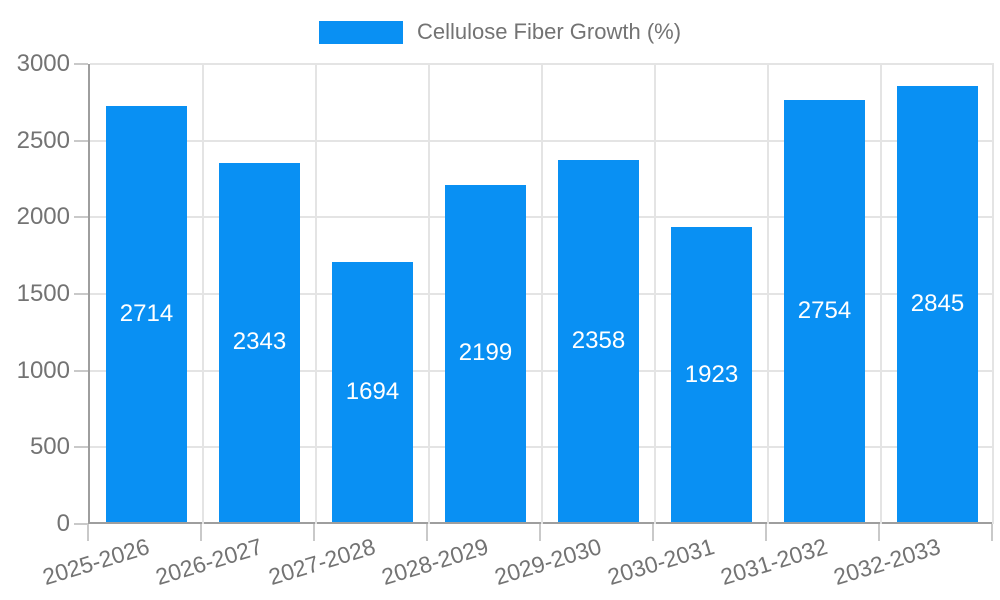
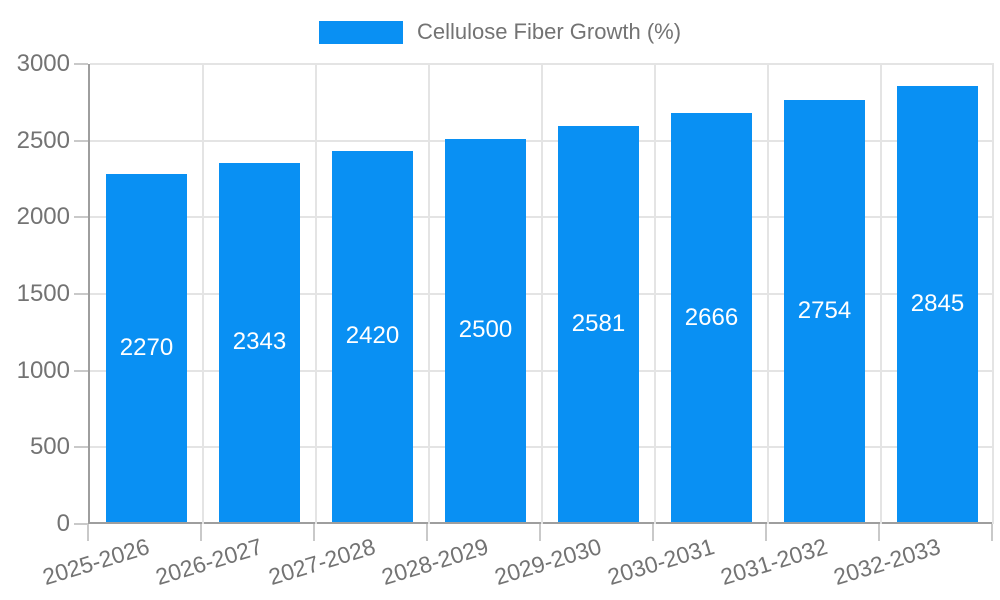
2025-2026: 2714 -> 2270
2027-2028: 1694 -> 2420
2028-2029: 2199 -> 2500
2029-2030: 2358 -> 2581
2030-2031: 1923 -> 2666
